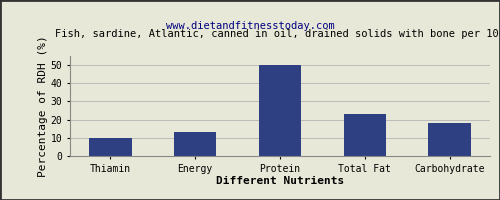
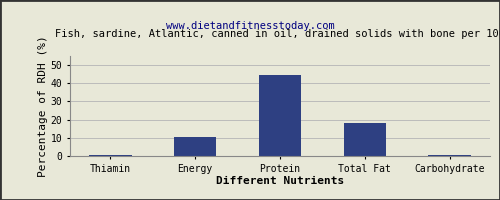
Thiamin: 10 -> 0
Energy: 13 -> 10
Protein: 50 -> 44
Total Fat: 23 -> 18
Carbohydrate: 18 -> 1
